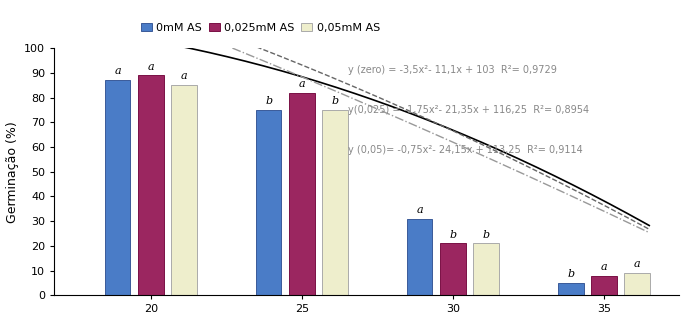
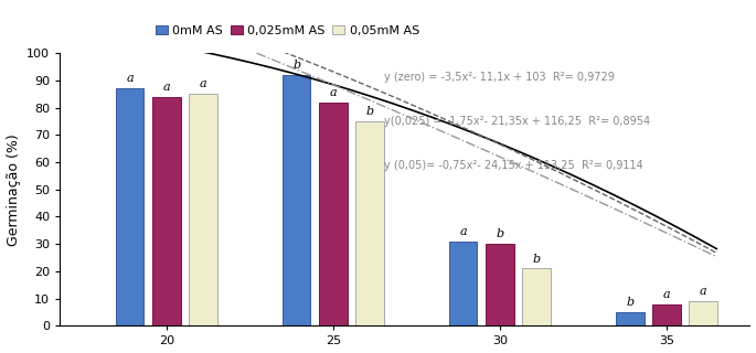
0,025mM AS/20: 89 -> 84
0mM AS/25: 75 -> 92
0,025mM AS/30: 21 -> 30
